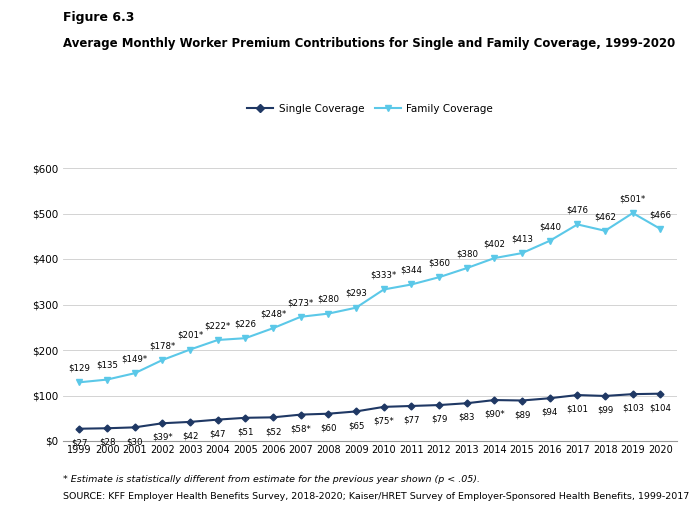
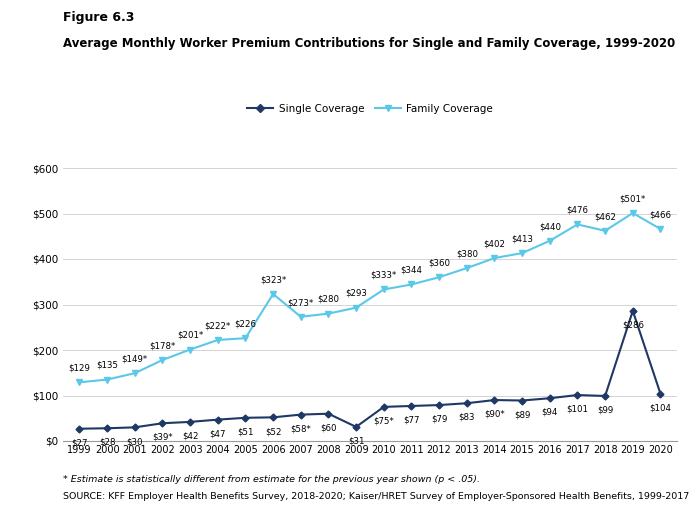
Family Coverage/2006: $248* -> $323*
Single Coverage/2009: $65 -> $31
Single Coverage/2019: $103 -> $286
